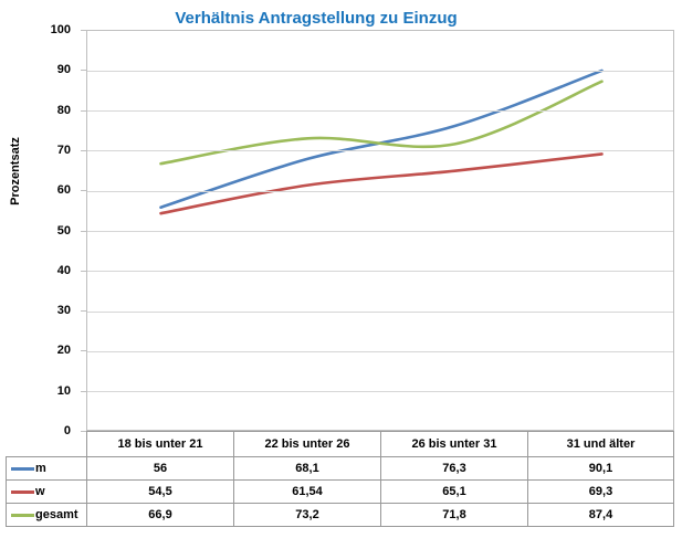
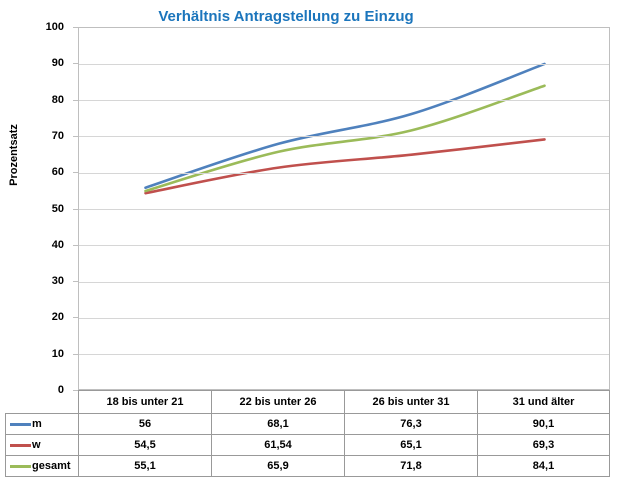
gesamt/18 bis unter 21: 66,9 -> 55,1
gesamt/22 bis unter 26: 73,2 -> 65,9
gesamt/31 und älter: 87,4 -> 84,1
